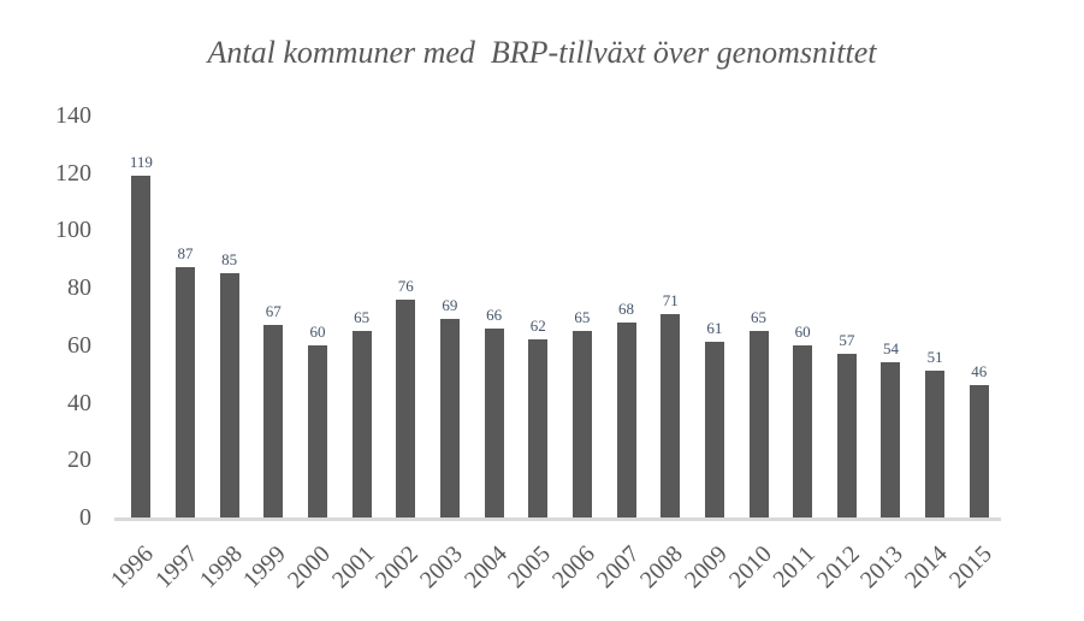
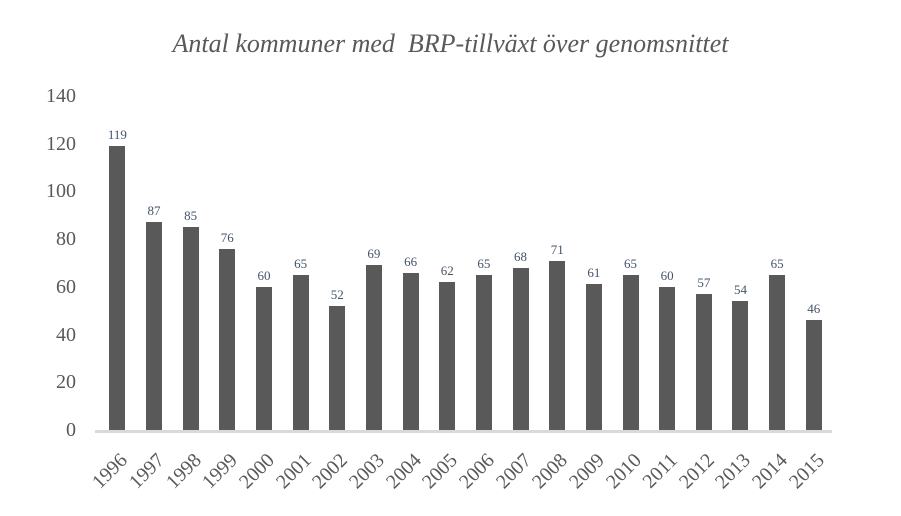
1999: 67 -> 76
2002: 76 -> 52
2014: 51 -> 65
